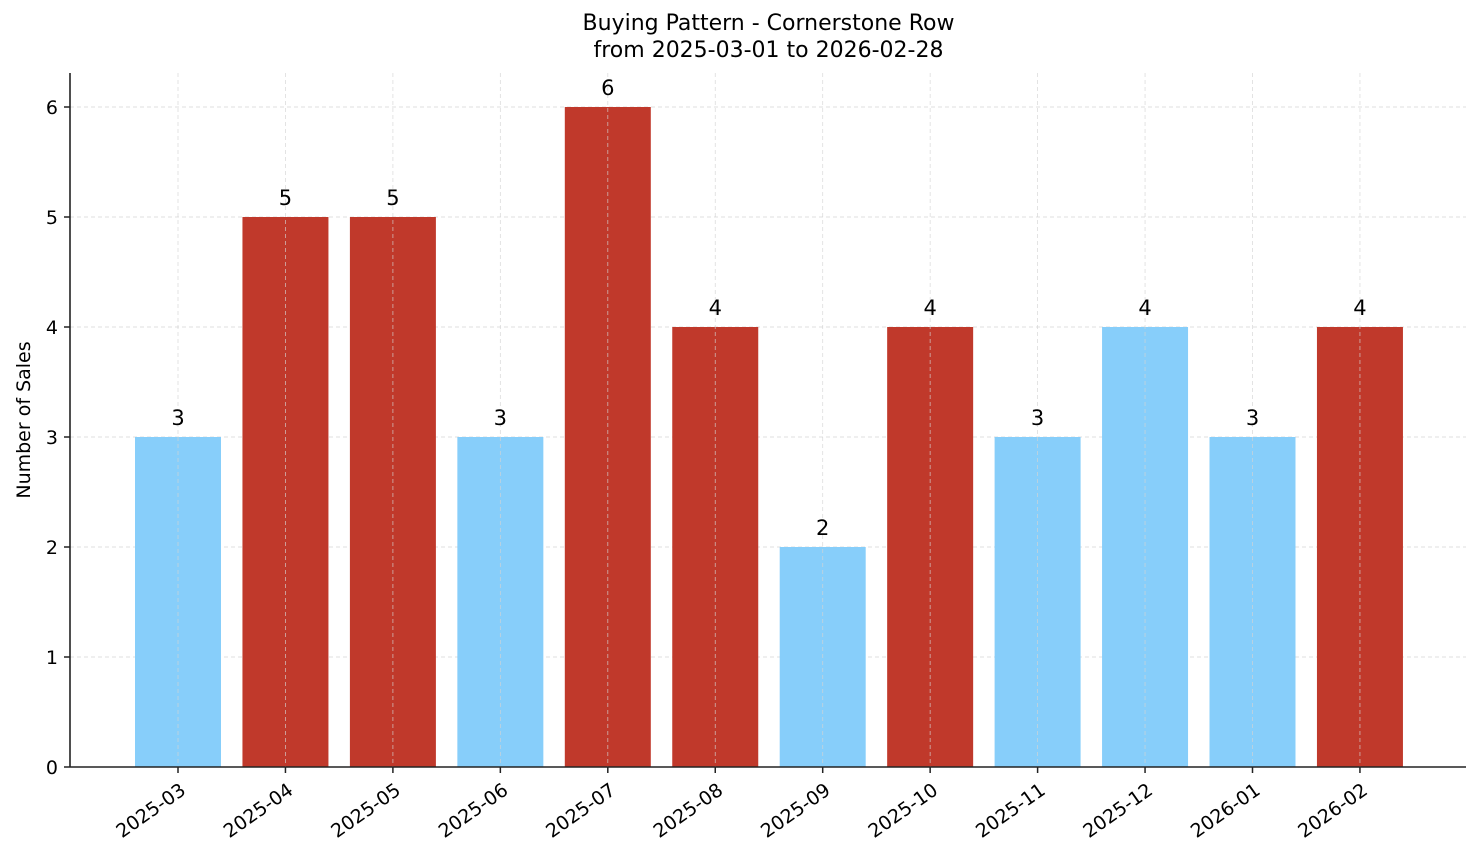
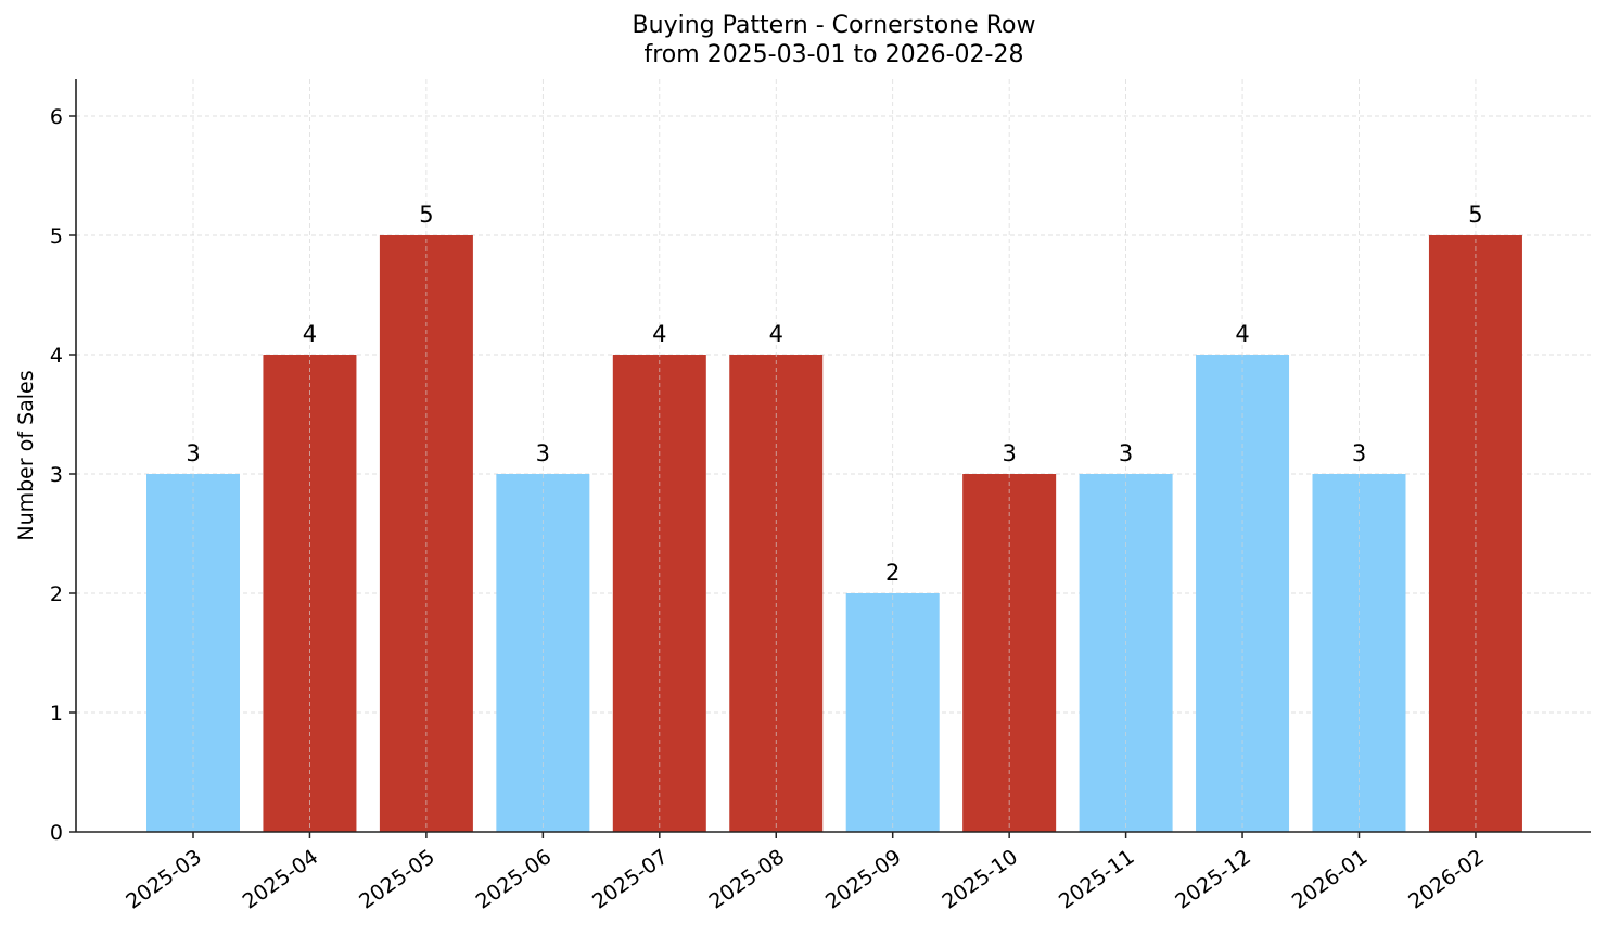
2025-04: 5 -> 4
2025-07: 6 -> 4
2025-10: 4 -> 3
2026-02: 4 -> 5
